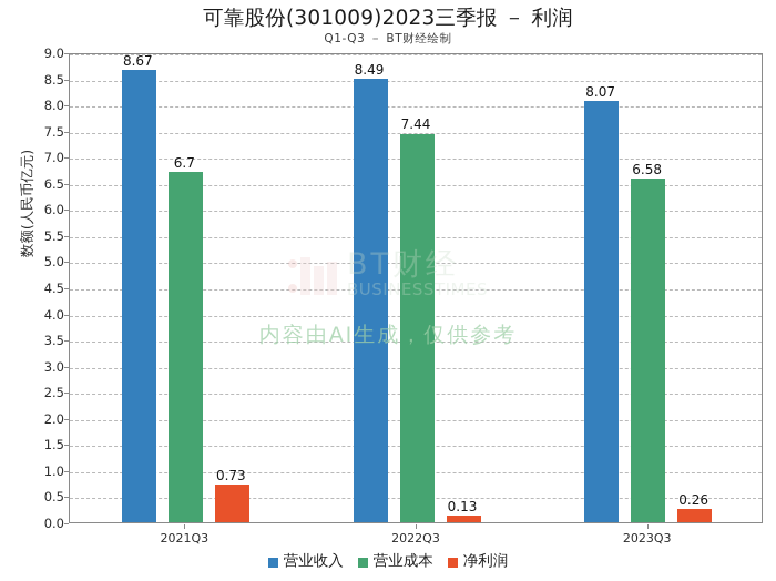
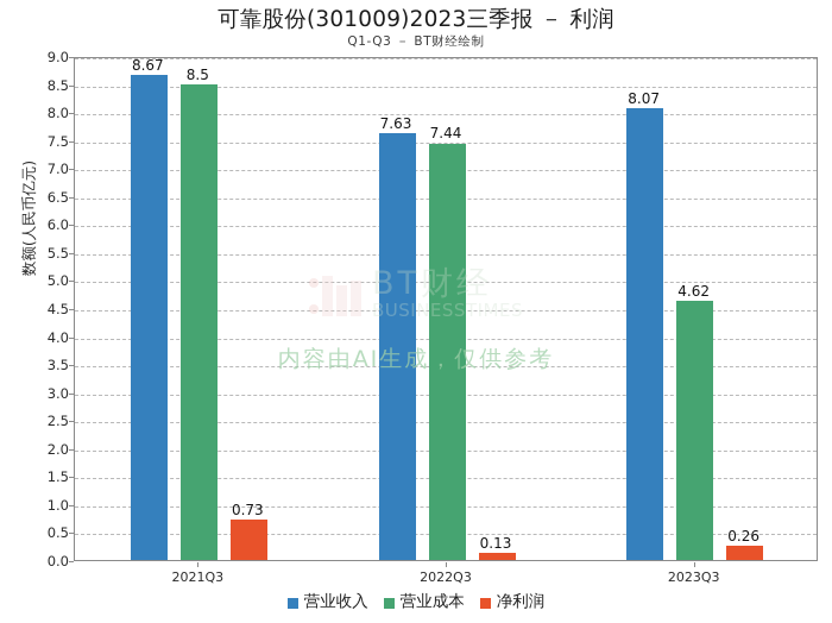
营业成本/2021Q3: 6.7 -> 8.5
营业收入/2022Q3: 8.49 -> 7.63
营业成本/2023Q3: 6.58 -> 4.62
